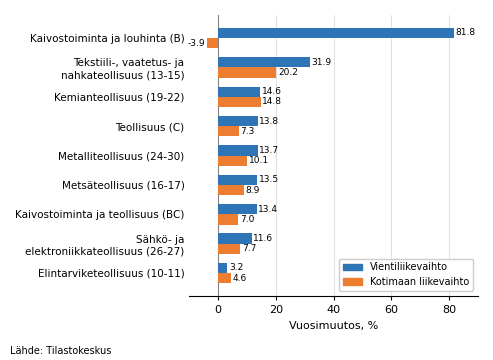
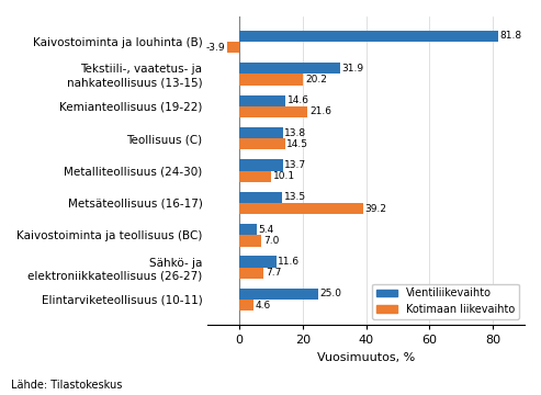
Kotimaan liikevaihto/Kemianteollisuus (19-22): 14.8 -> 21.6
Kotimaan liikevaihto/Teollisuus (C): 7.3 -> 14.5
Kotimaan liikevaihto/Metsäteollisuus (16-17): 8.9 -> 39.2
Vientiliikevaihto/Kaivostoiminta ja teollisuus (BC): 13.4 -> 5.4
Vientiliikevaihto/Elintarviketeollisuus (10-11): 3.2 -> 25.0
